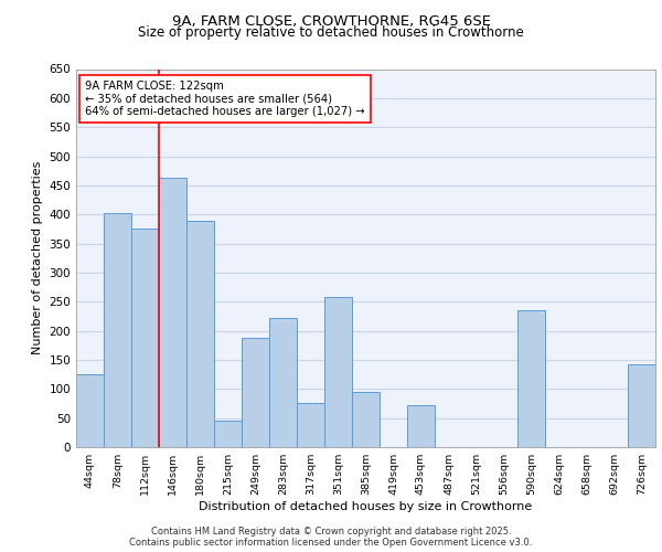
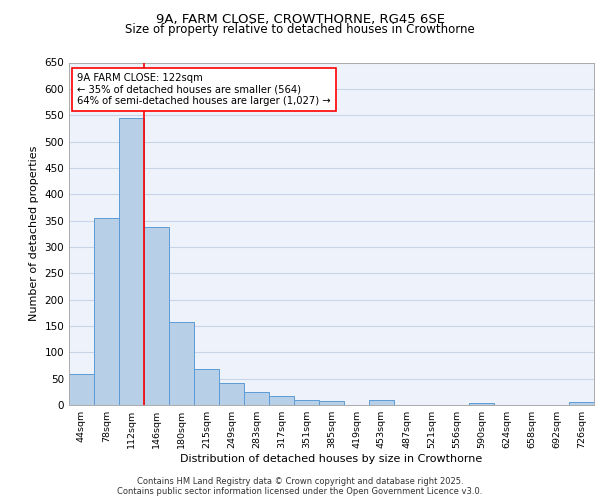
44sqm: 126 -> 58
78sqm: 402 -> 355
112sqm: 376 -> 545
146sqm: 464 -> 338
180sqm: 390 -> 157
215sqm: 46 -> 68
249sqm: 188 -> 42
283sqm: 222 -> 25
317sqm: 76 -> 17
351sqm: 258 -> 10
385sqm: 94 -> 8
453sqm: 72 -> 9
590sqm: 236 -> 4
726sqm: 142 -> 5
